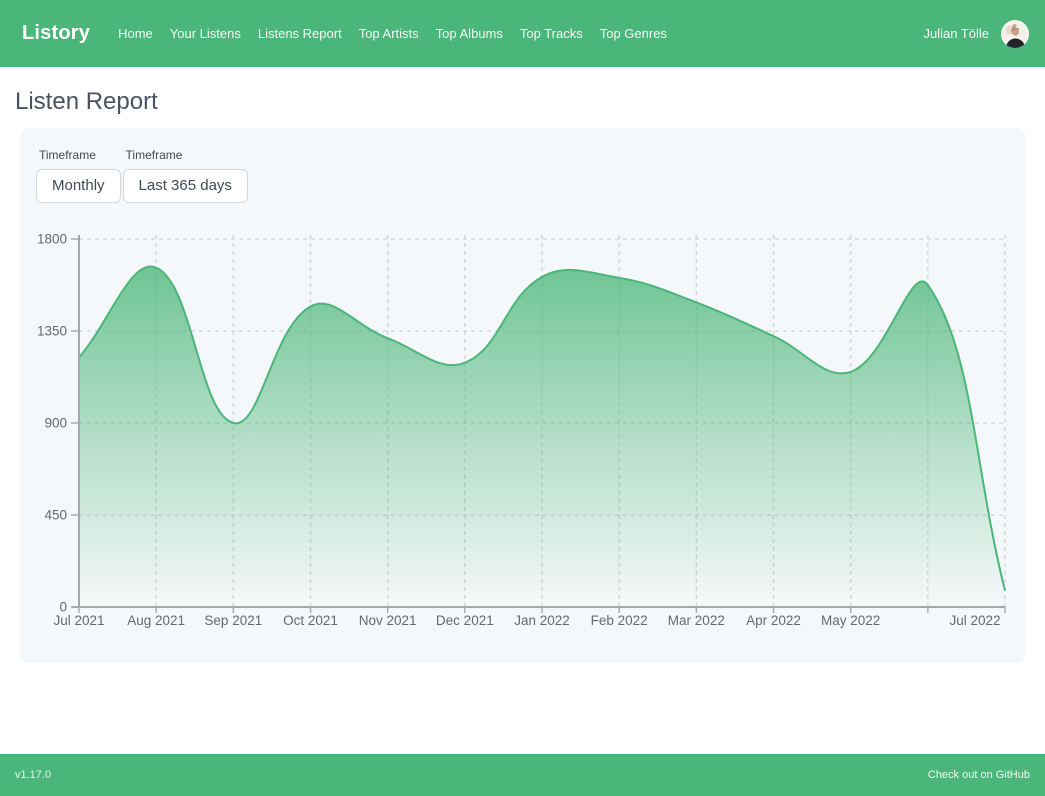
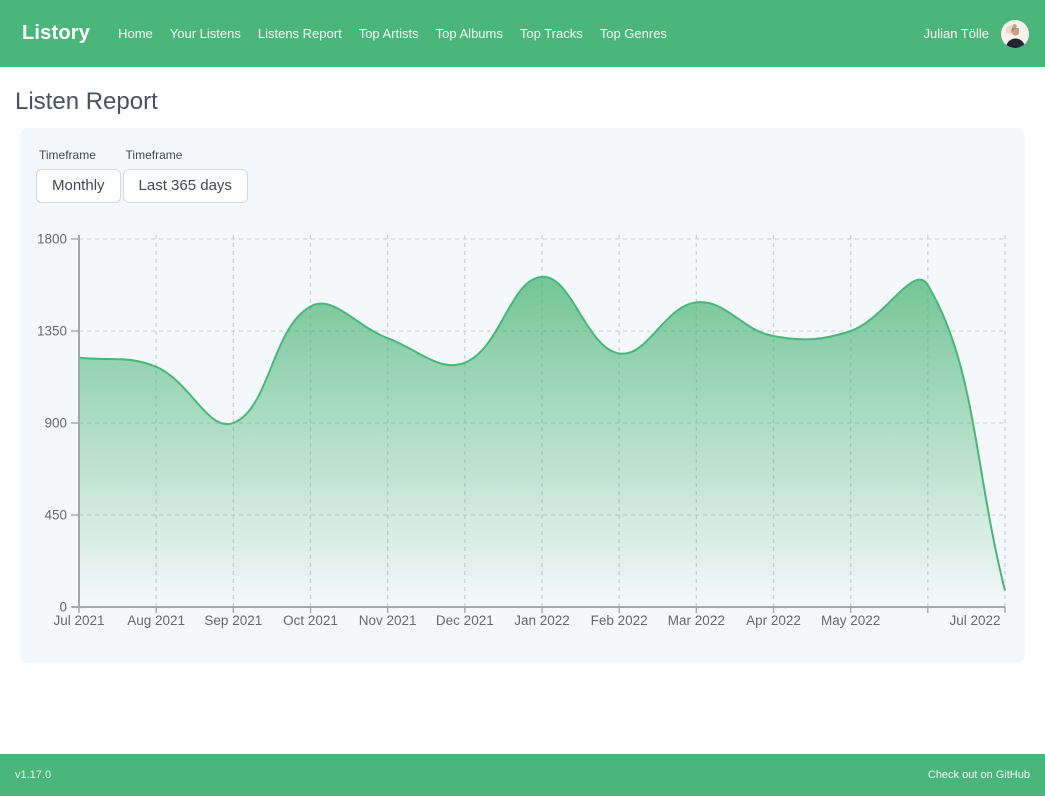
Aug 2021: 1660 -> 1180
Feb 2022: 1610 -> 1240
May 2022: 1150 -> 1350
